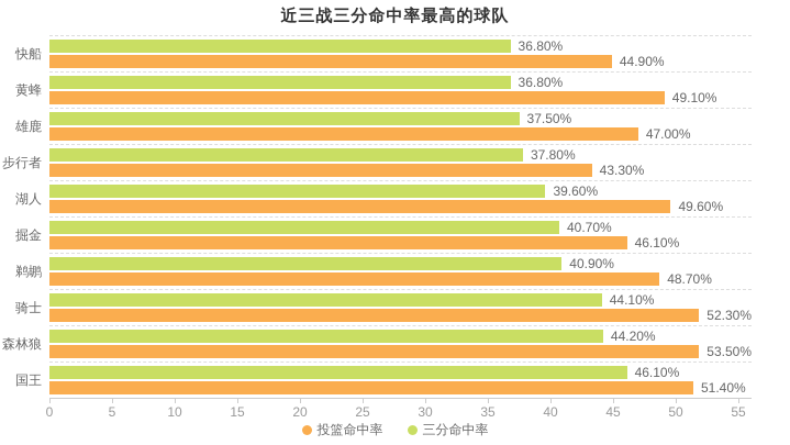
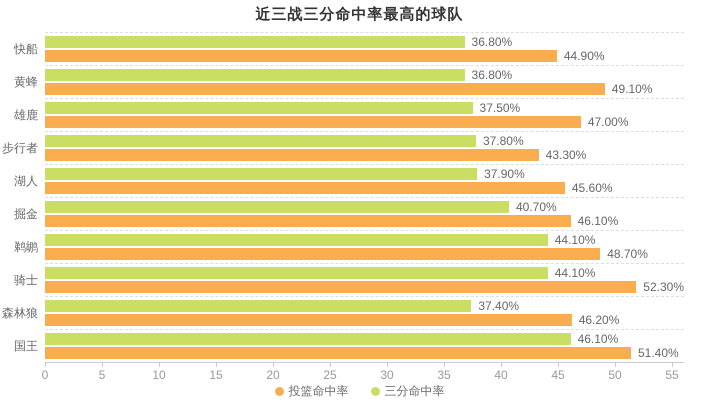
投篮命中率/湖人: 49.60% -> 45.60%
三分命中率/湖人: 39.60% -> 37.90%
三分命中率/鹈鹕: 40.90% -> 44.10%
投篮命中率/森林狼: 53.50% -> 46.20%
三分命中率/森林狼: 44.20% -> 37.40%
